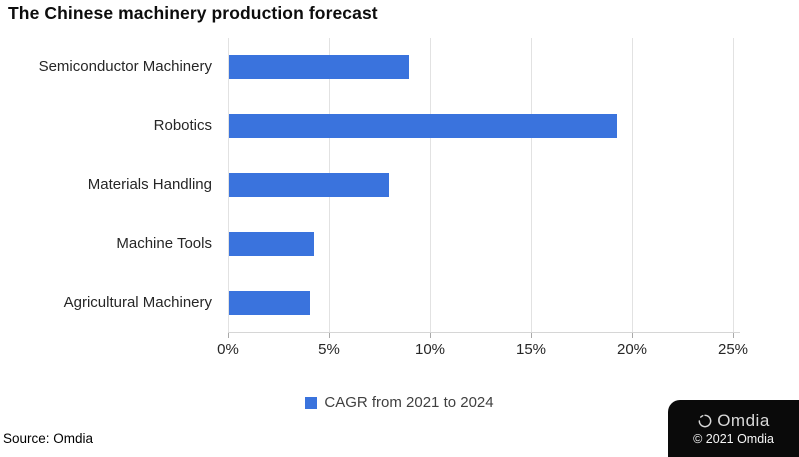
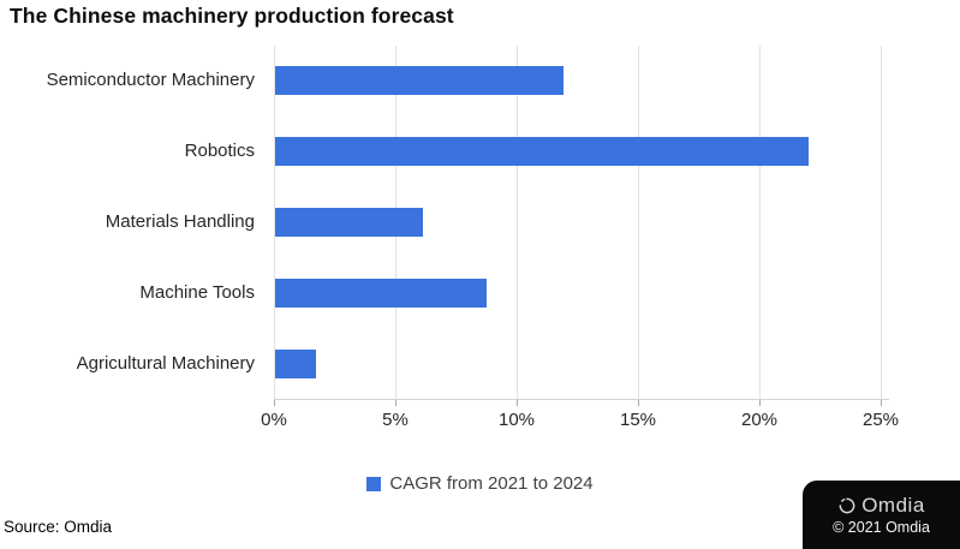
Semiconductor Machinery: 8.9% -> 11.9%
Robotics: 19.2% -> 22.0%
Materials Handling: 7.9% -> 6.1%
Machine Tools: 4.2% -> 8.7%
Agricultural Machinery: 4.0% -> 1.7%
